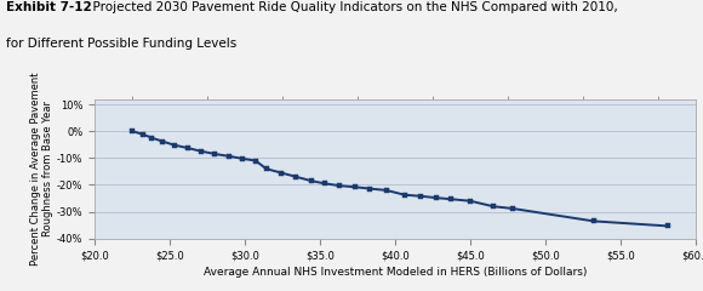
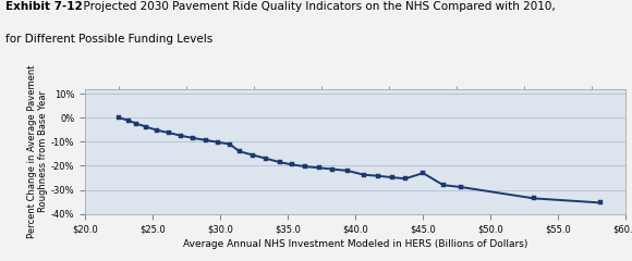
$45.0: -26.0% -> -23.0%
